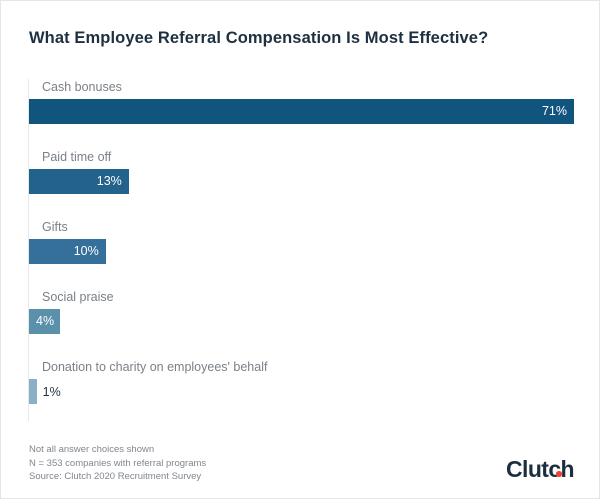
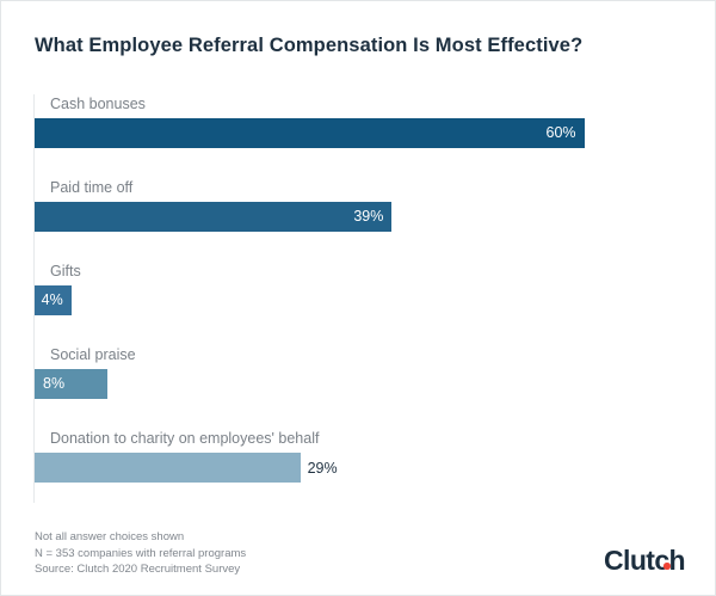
Cash bonuses: 71% -> 60%
Paid time off: 13% -> 39%
Gifts: 10% -> 4%
Social praise: 4% -> 8%
Donation to charity on employees' behalf: 1% -> 29%
